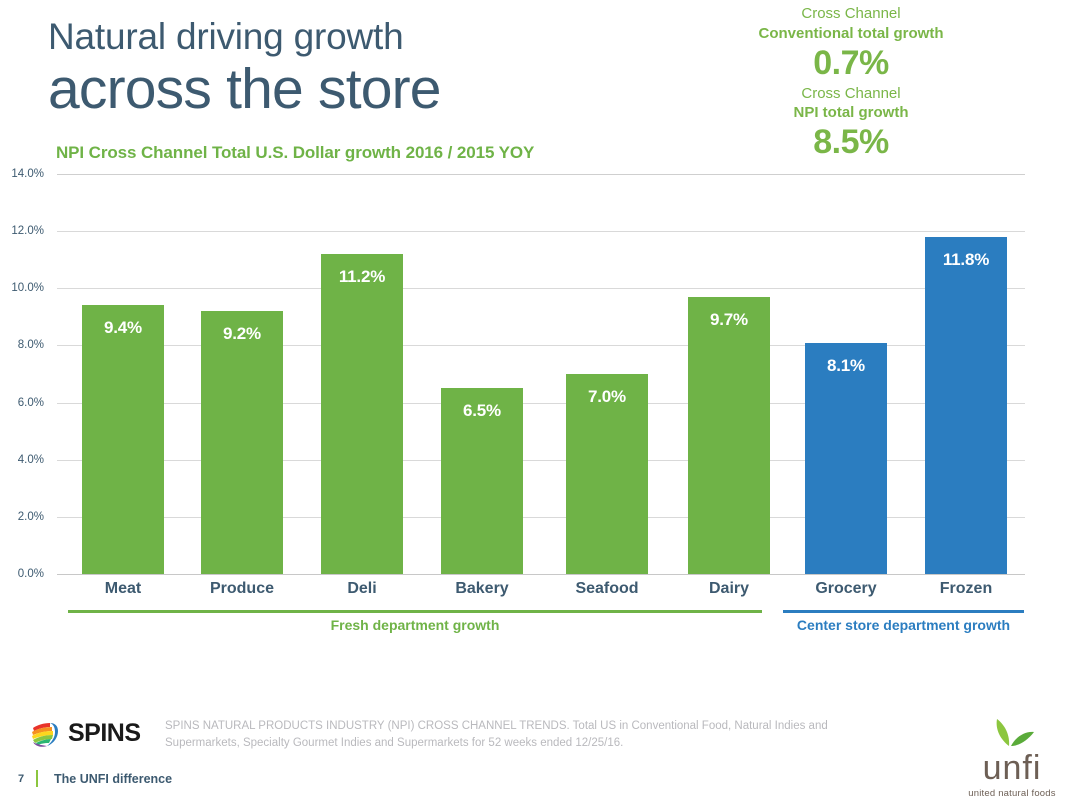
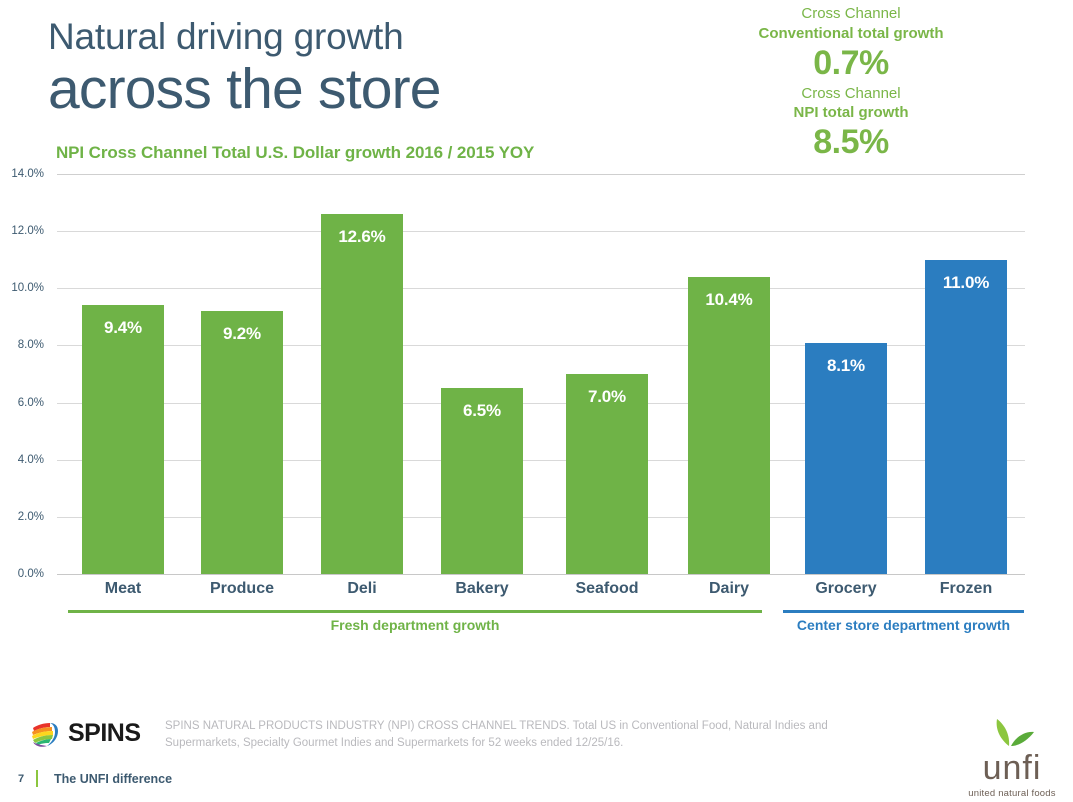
Deli: 11.2% -> 12.6%
Dairy: 9.7% -> 10.4%
Frozen: 11.8% -> 11.0%
